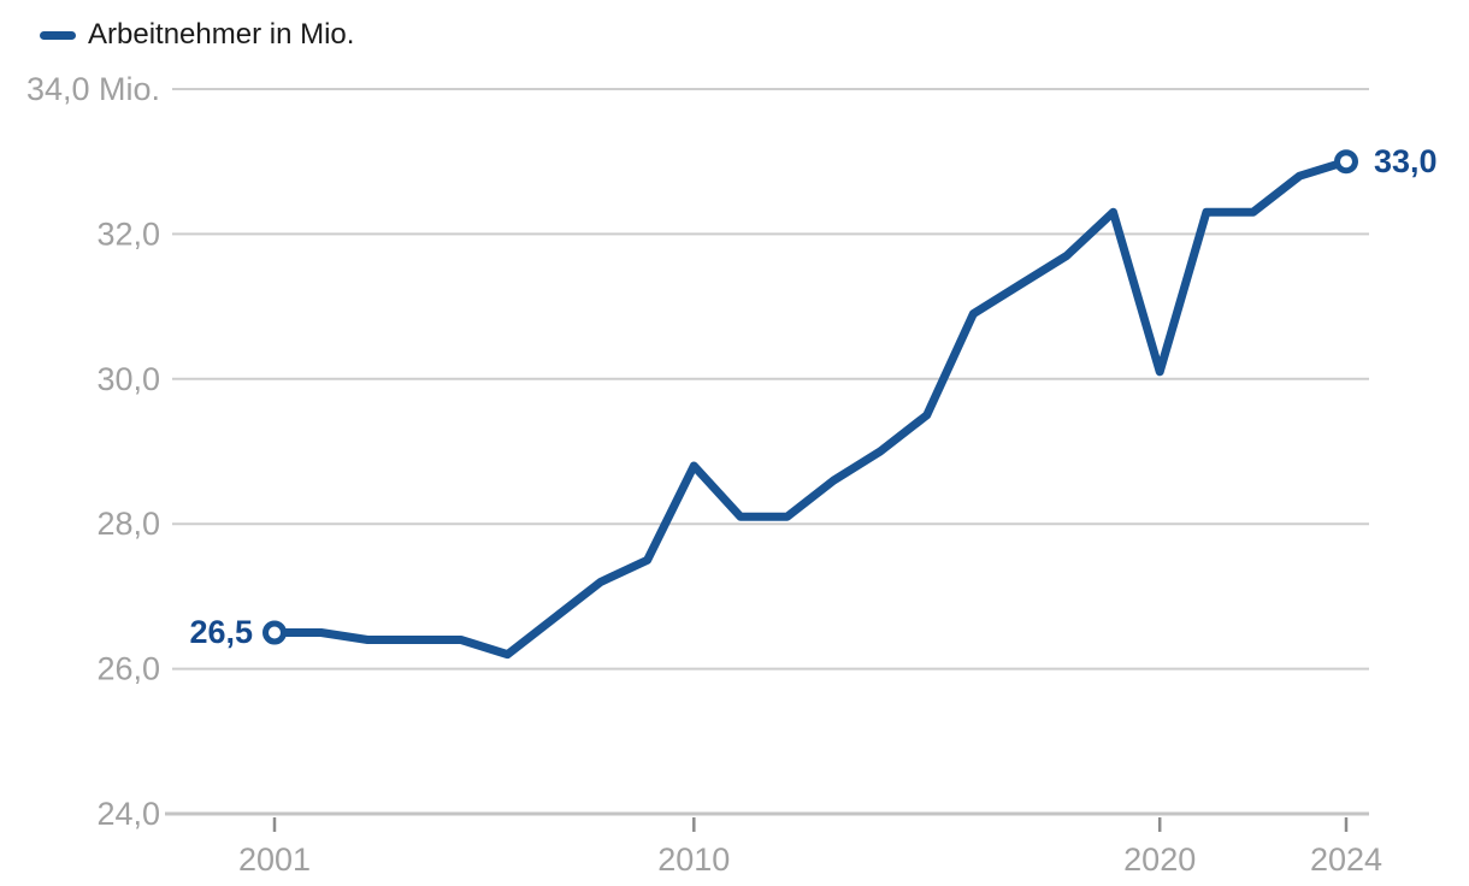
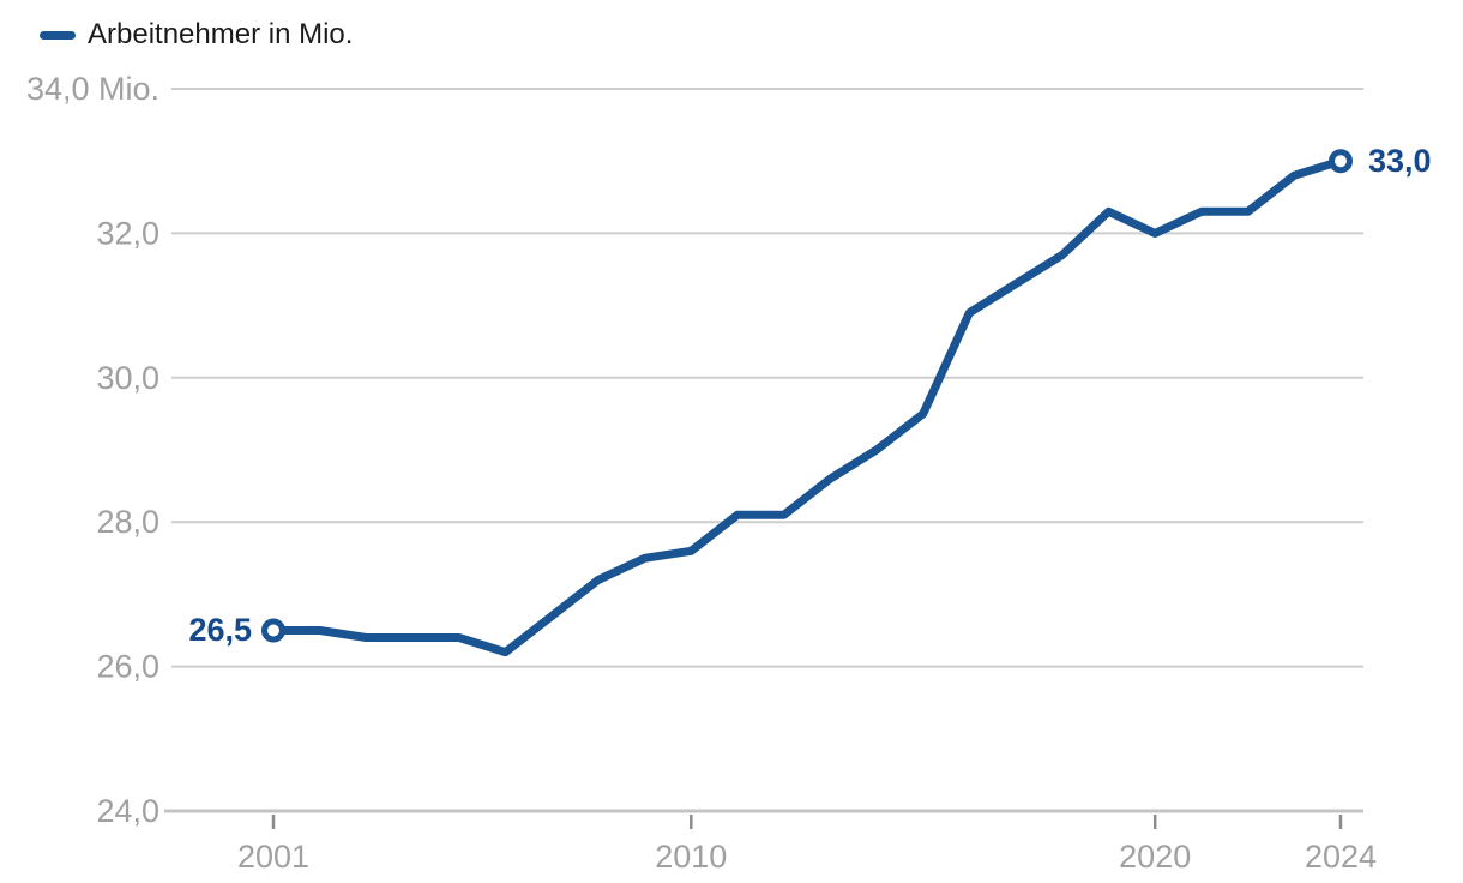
2010: 28,8 -> 27,6
2020: 30,1 -> 32,0
